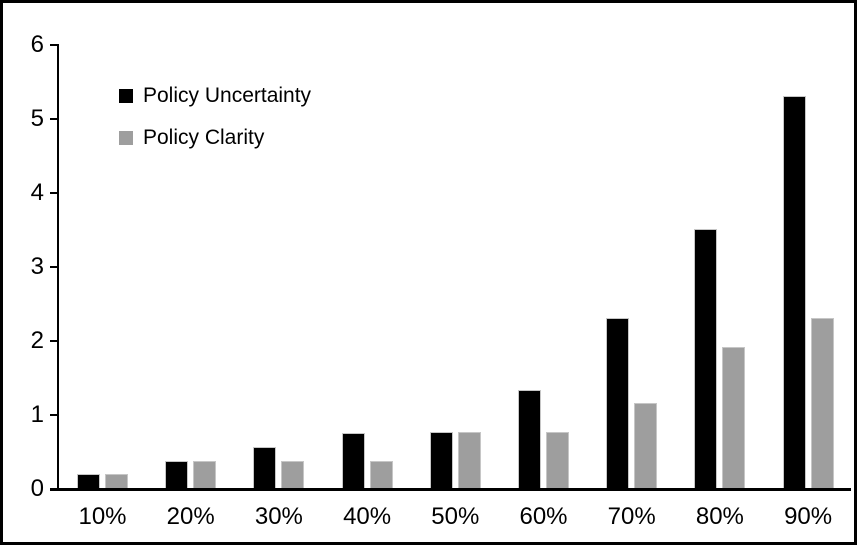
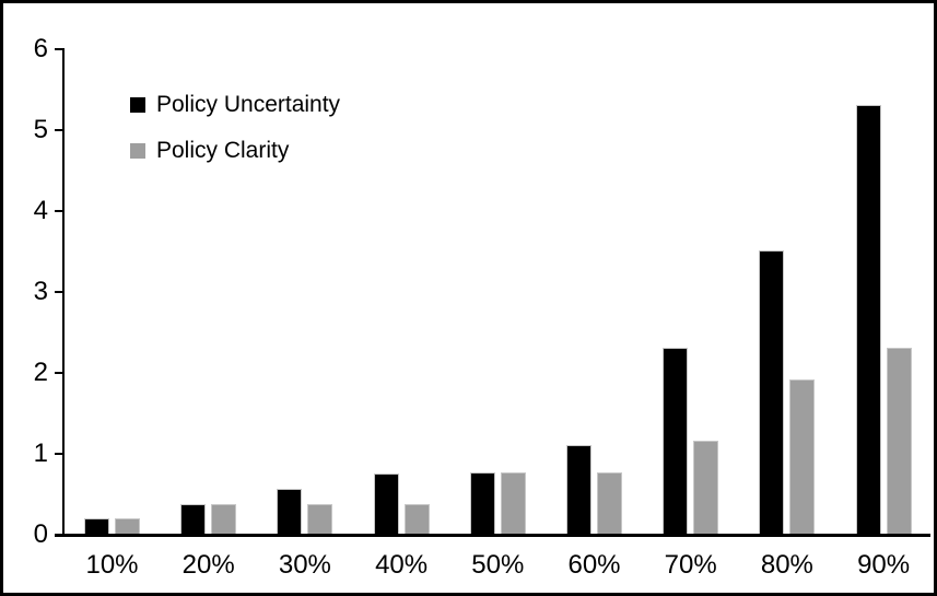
Policy Uncertainty/60%: 1.3 -> 1.1
